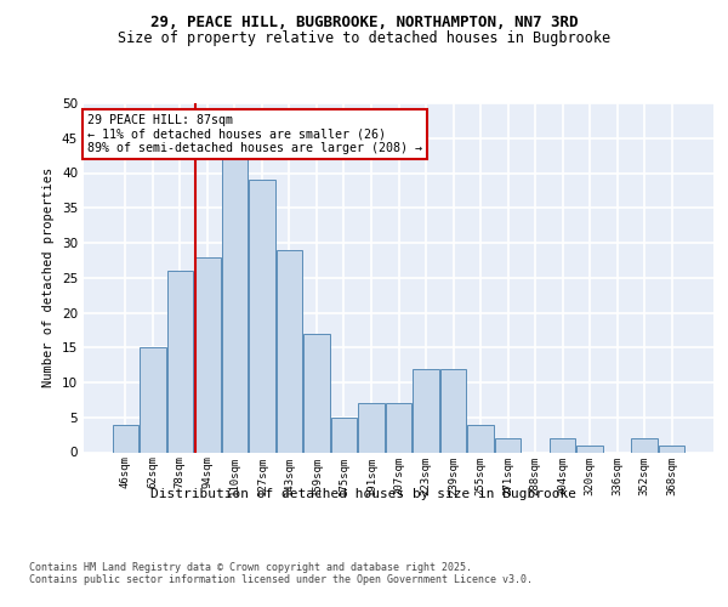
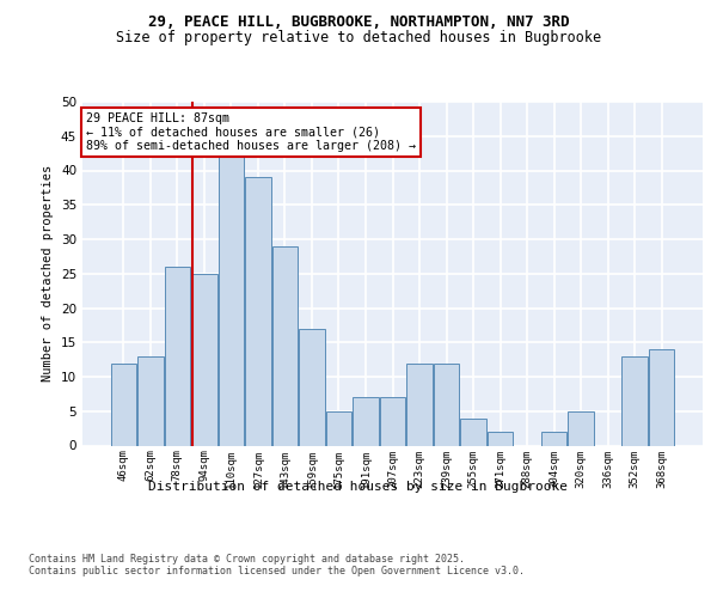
46sqm: 4 -> 12
62sqm: 15 -> 13
94sqm: 28 -> 25
320sqm: 1 -> 5
352sqm: 2 -> 13
368sqm: 1 -> 14
